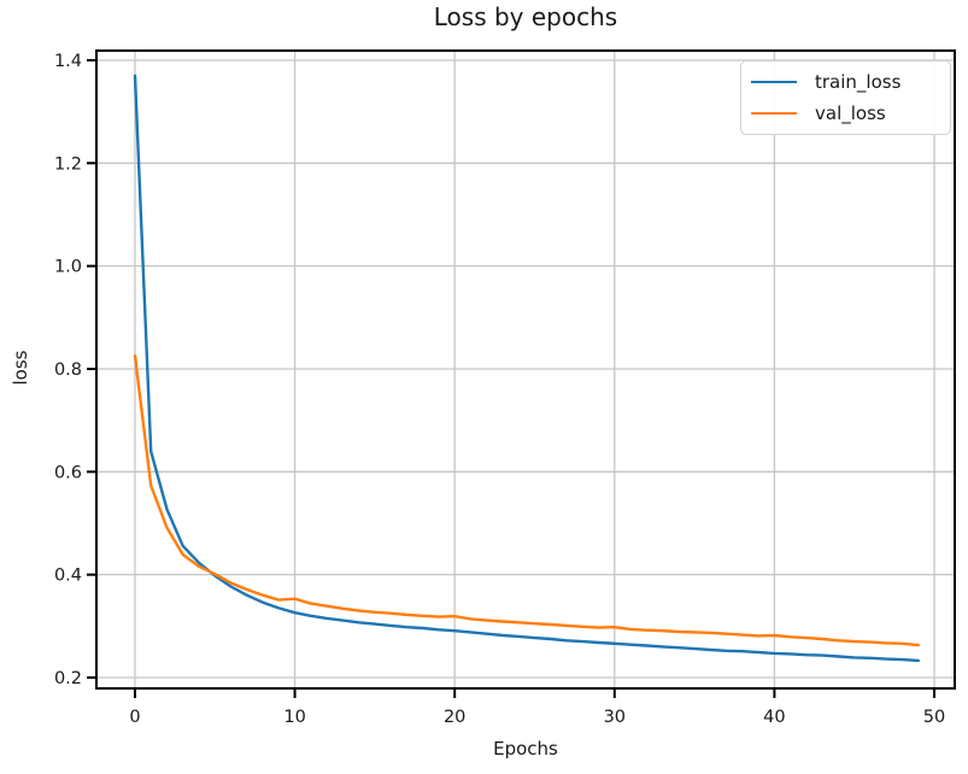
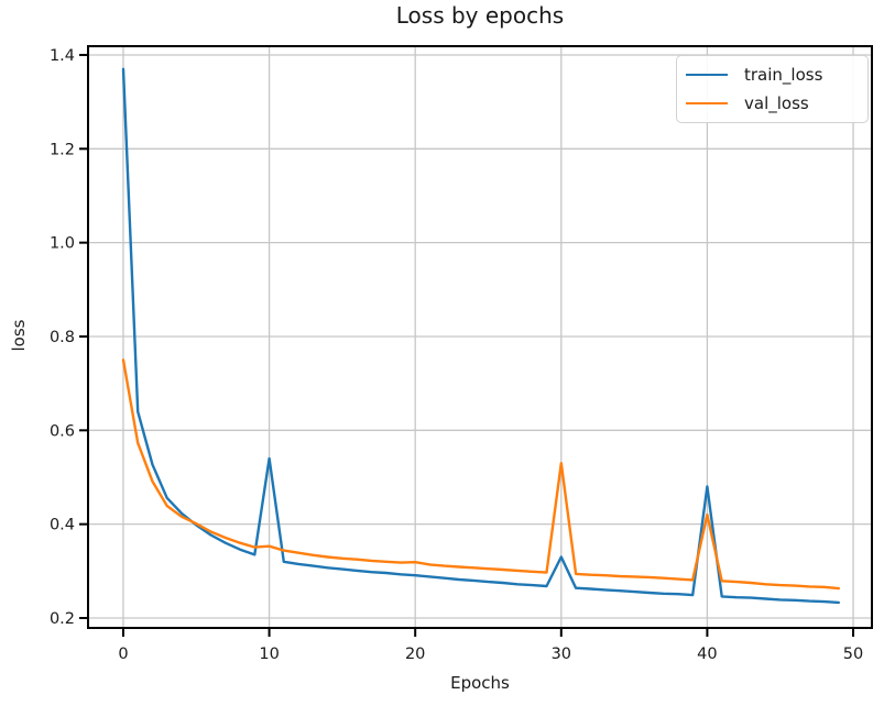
val_loss/0: 0.82 -> 0.75
train_loss/10: 0.33 -> 0.54
train_loss/30: 0.27 -> 0.33
val_loss/30: 0.30 -> 0.53
train_loss/40: 0.25 -> 0.48
val_loss/40: 0.28 -> 0.42
